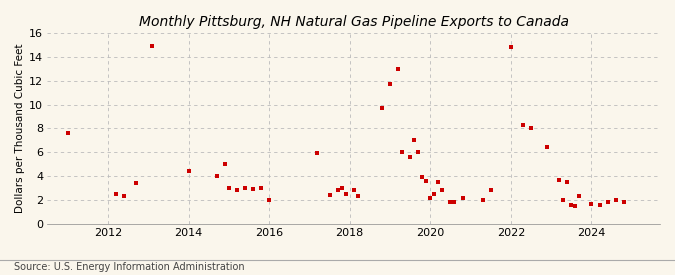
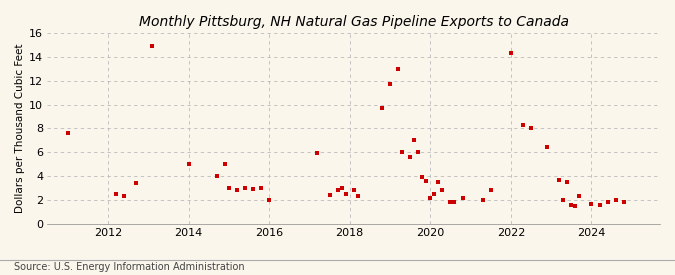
2014: 4.4 -> 5.0
2022: 14.8 -> 14.3
